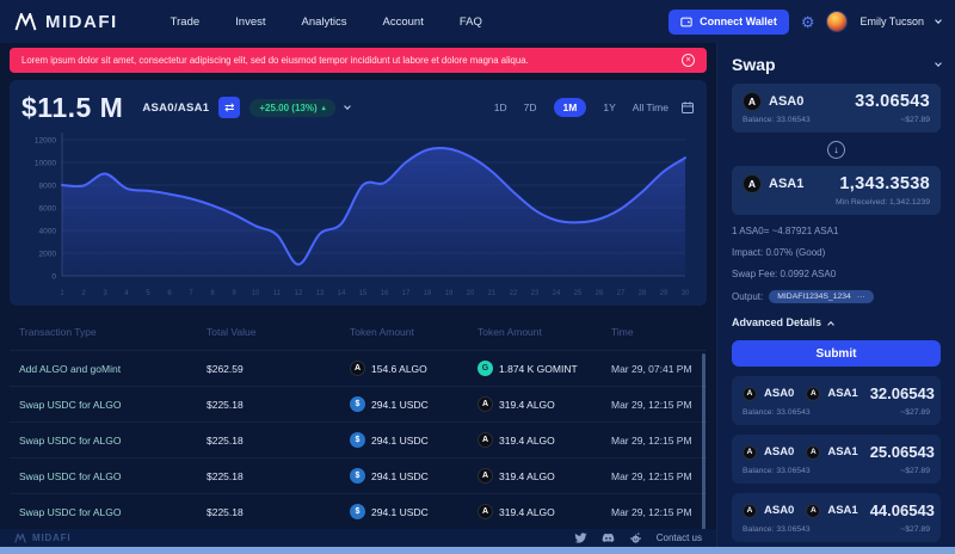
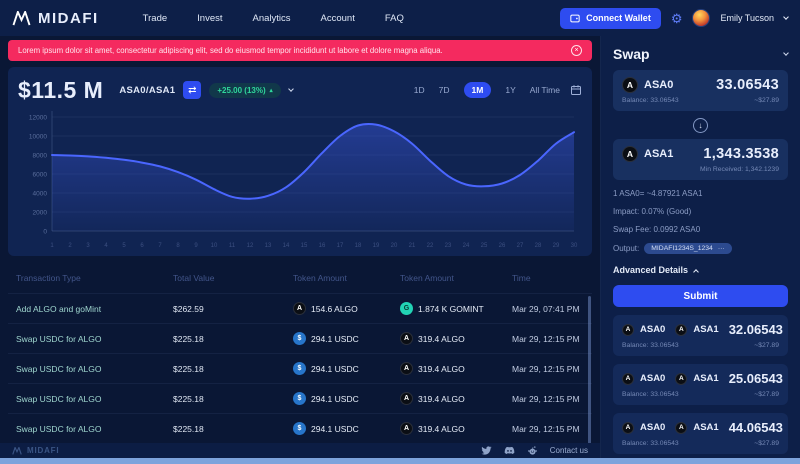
3: 9000 -> 8000
12: 1000 -> 3000
15: 8000 -> 6000
